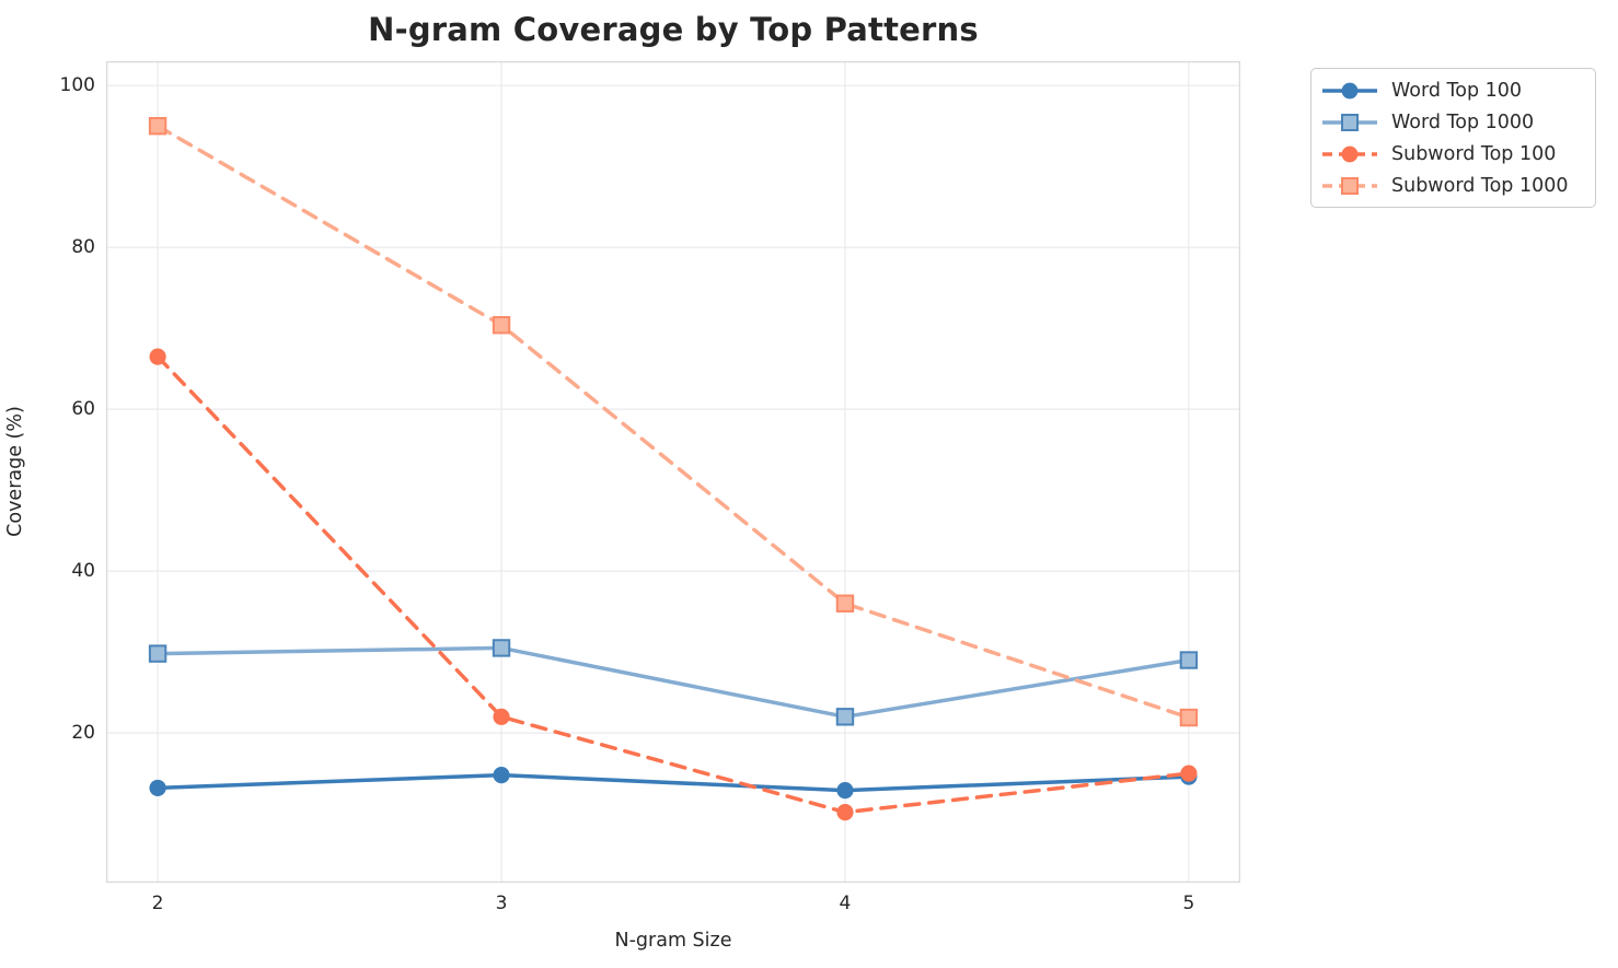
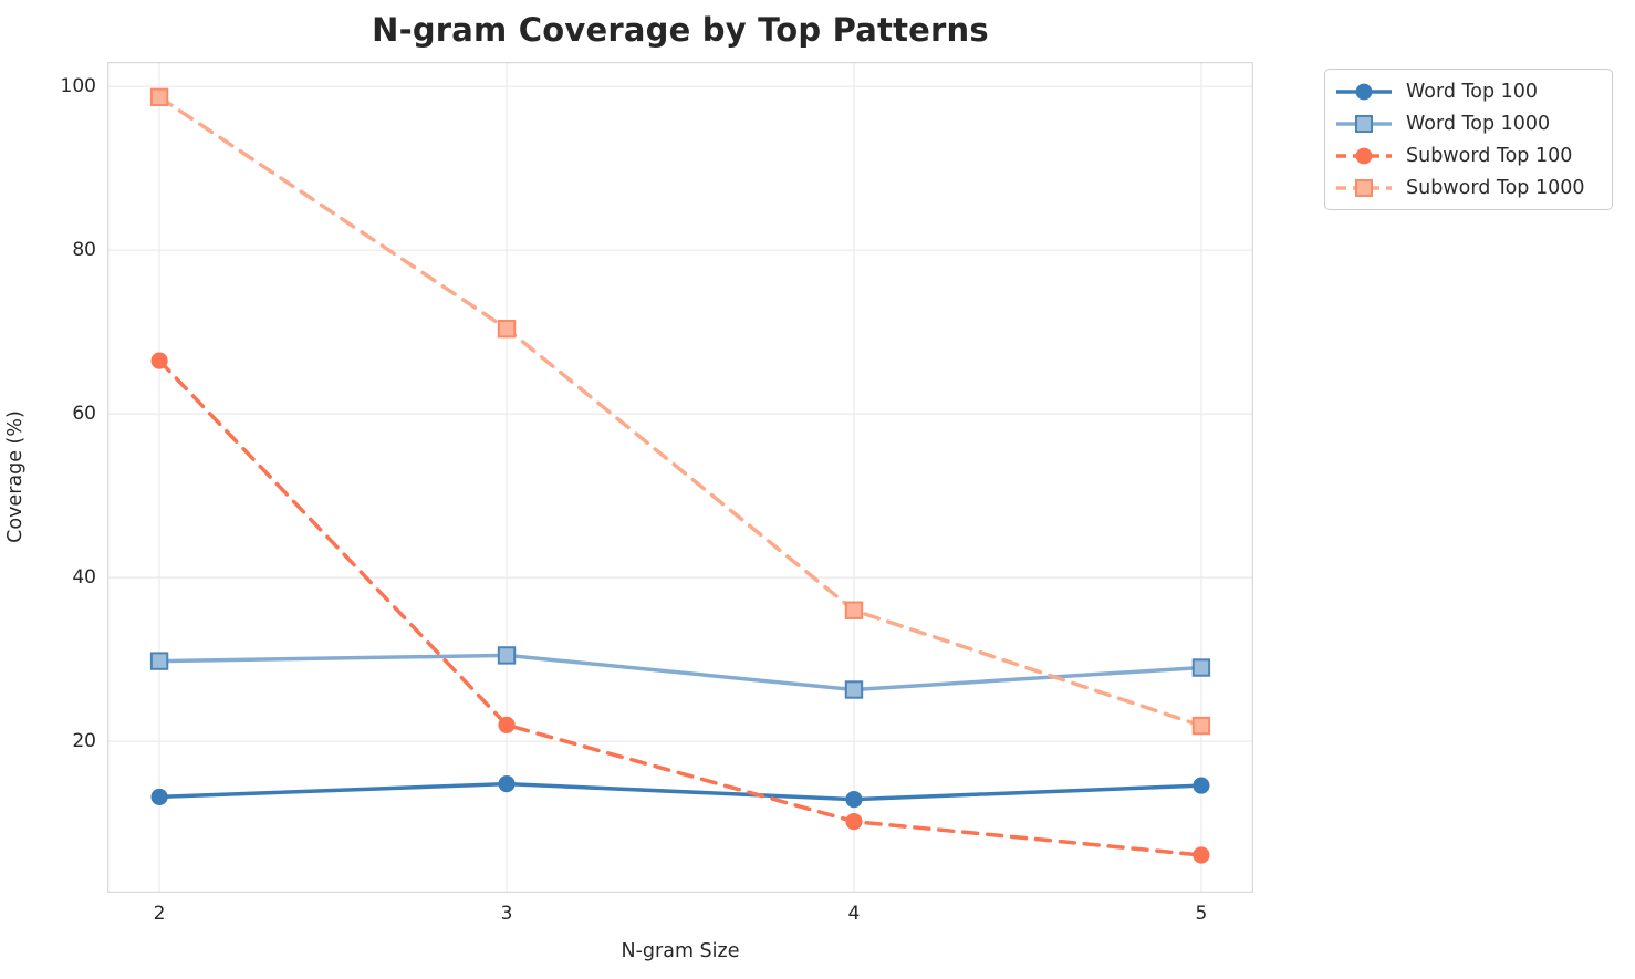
Subword Top 1000/2: 95 -> 99
Word Top 1000/4: 22 -> 26
Subword Top 100/5: 15 -> 6
